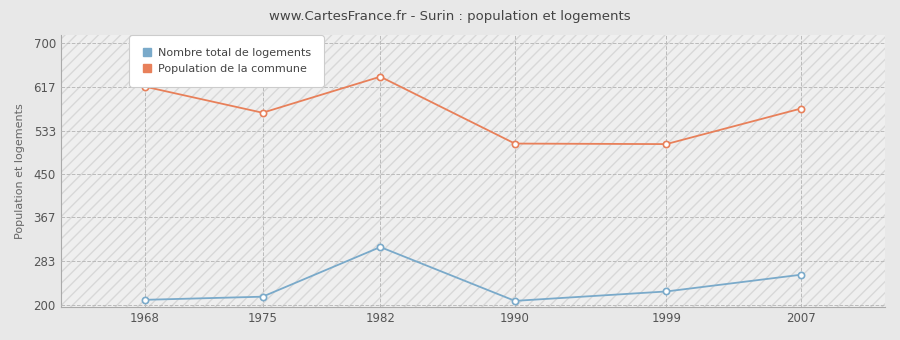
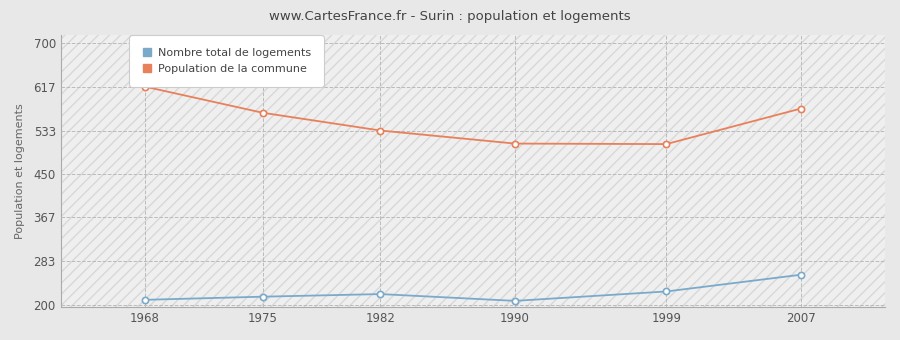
Nombre total de logements/1982: 310 -> 220
Population de la commune/1982: 636 -> 533
